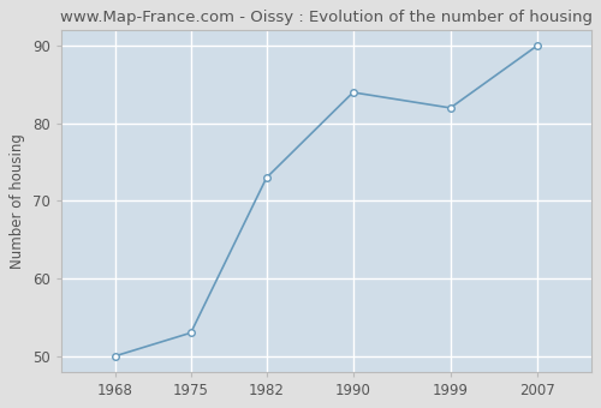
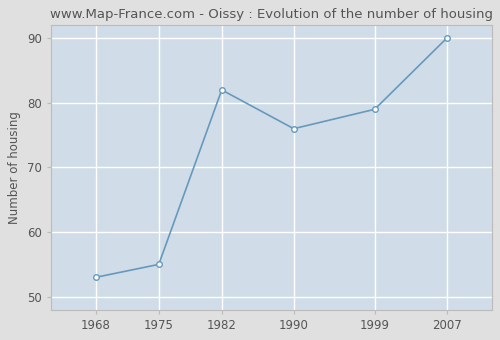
1968: 50 -> 53
1975: 53 -> 55
1982: 73 -> 82
1990: 84 -> 76
1999: 82 -> 79
